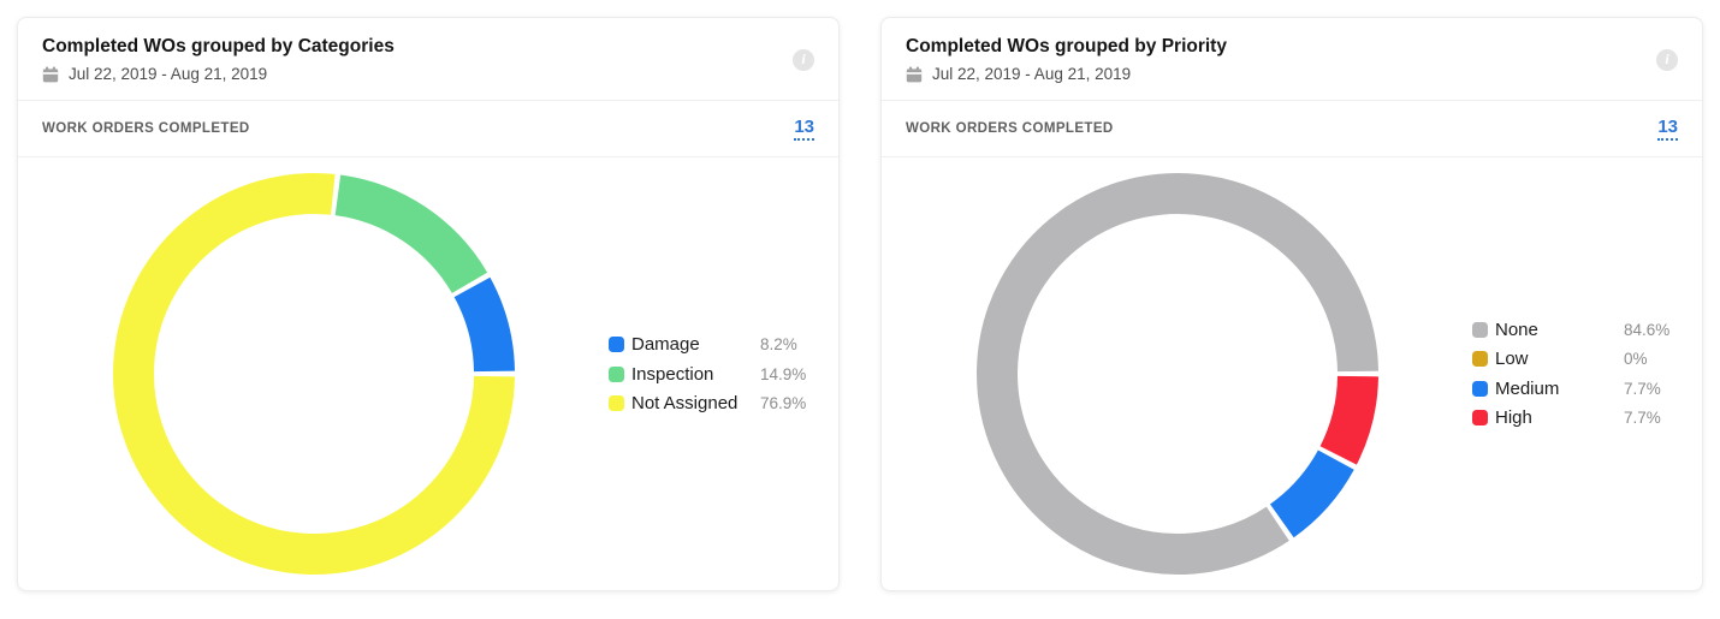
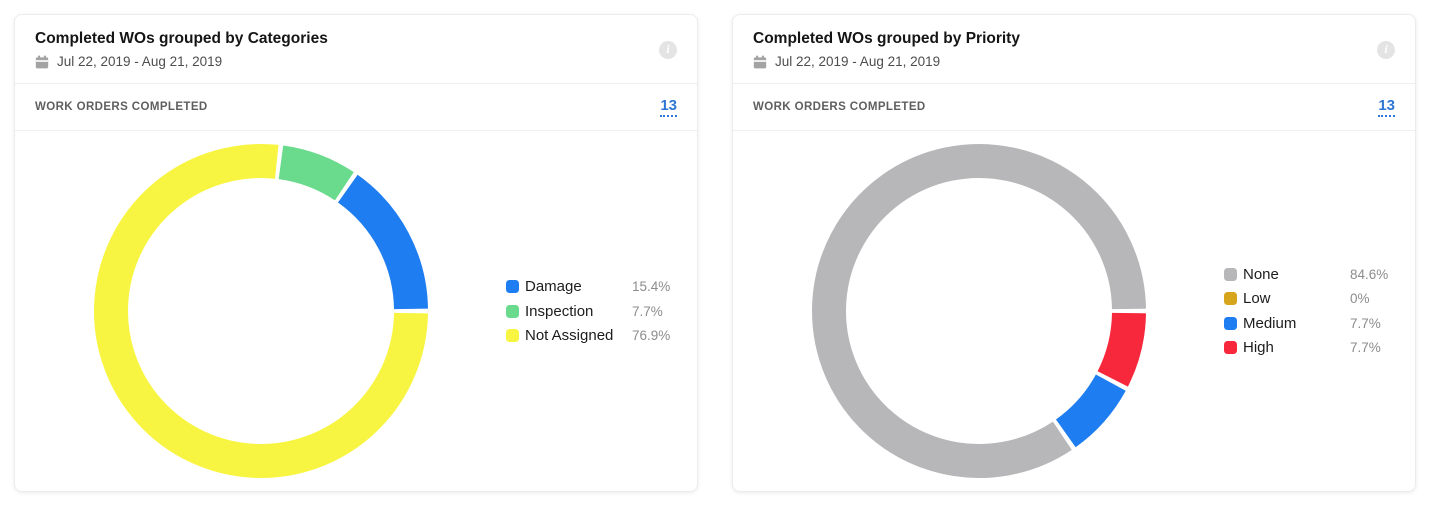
Completed WOs grouped by Categories/Damage: 8.2% -> 15.4%
Completed WOs grouped by Categories/Inspection: 14.9% -> 7.7%
